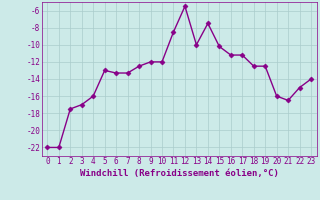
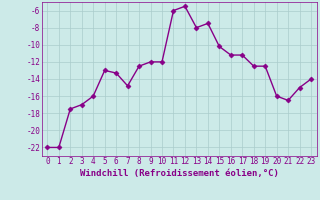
7: -13.3 -> -14.8
11: -8.5 -> -6.0
13: -10.0 -> -8.0
